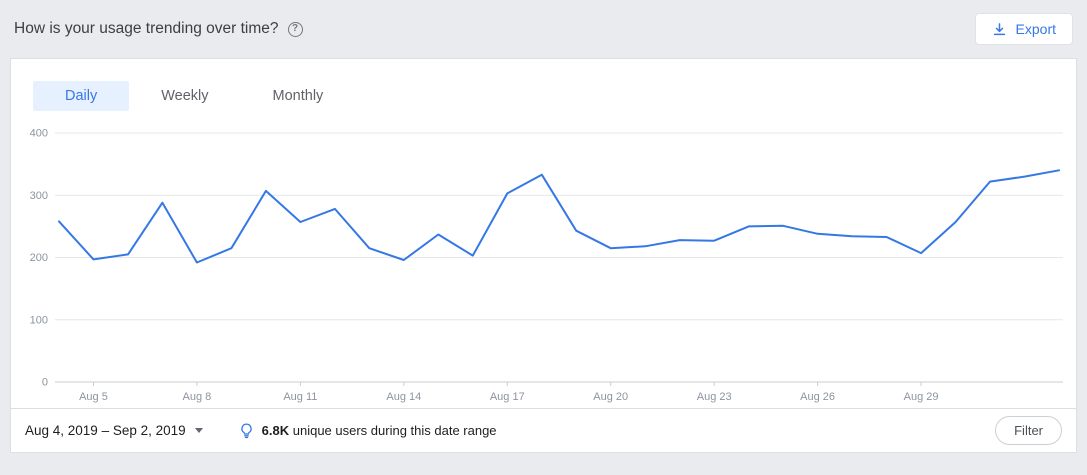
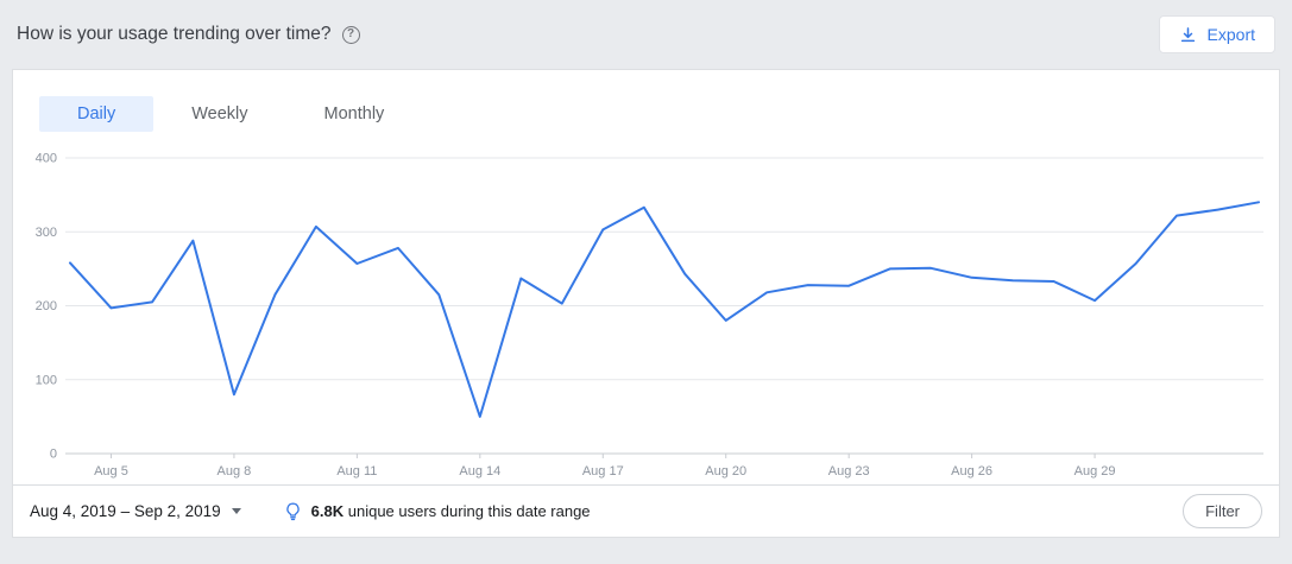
Aug 8: 190 -> 80
Aug 14: 200 -> 50
Aug 20: 220 -> 180
